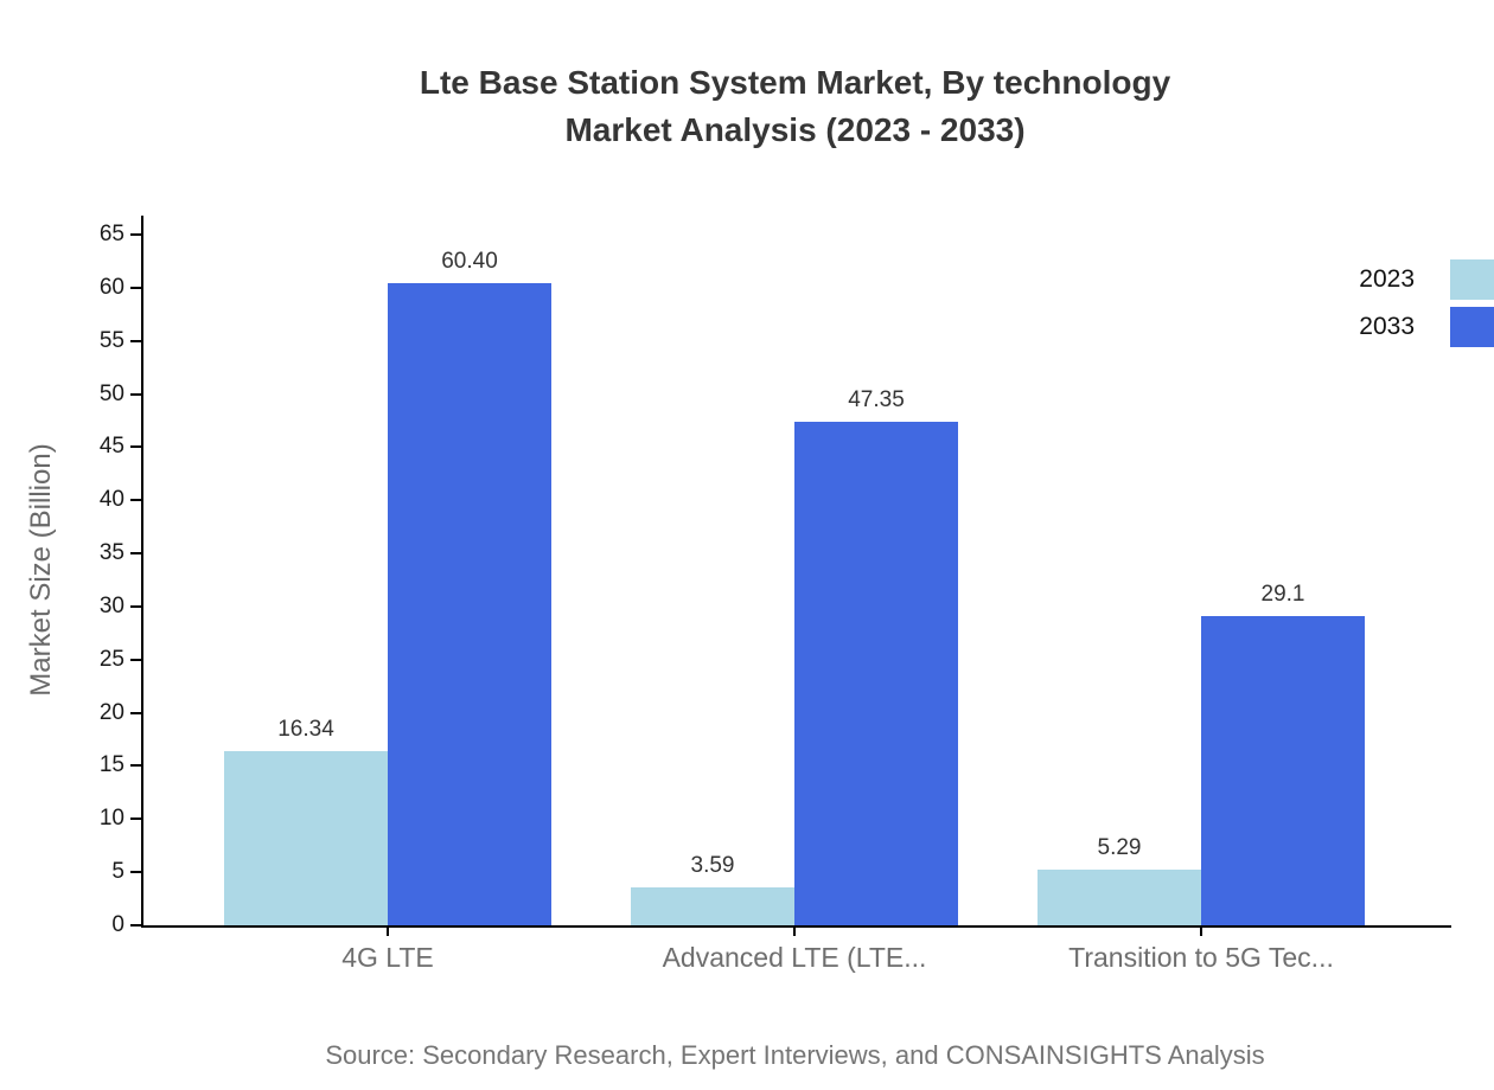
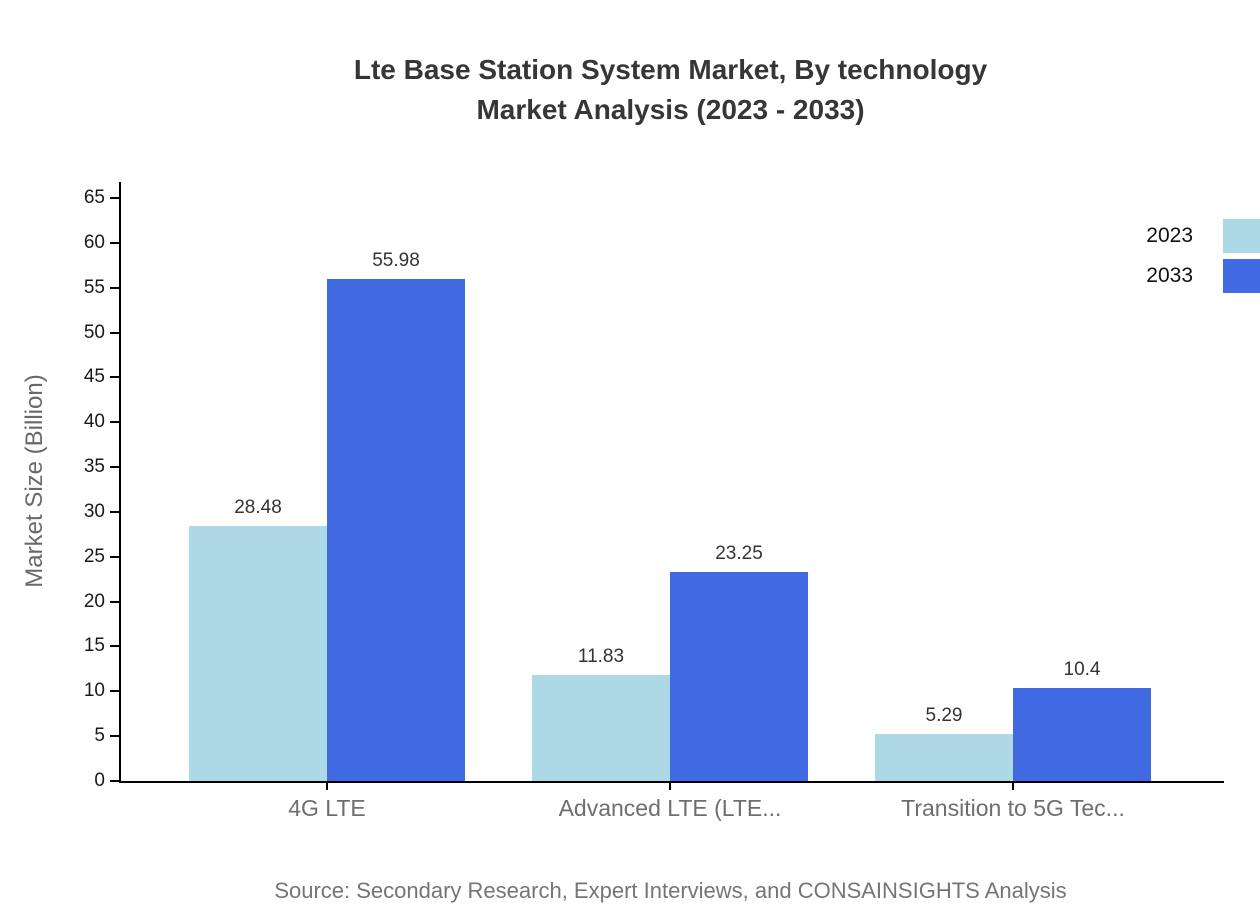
2023/4G LTE: 16.34 -> 28.48
2033/4G LTE: 60.40 -> 55.98
2023/Advanced LTE (LTE...: 3.59 -> 11.83
2033/Advanced LTE (LTE...: 47.35 -> 23.25
2033/Transition to 5G Tec...: 29.1 -> 10.4
